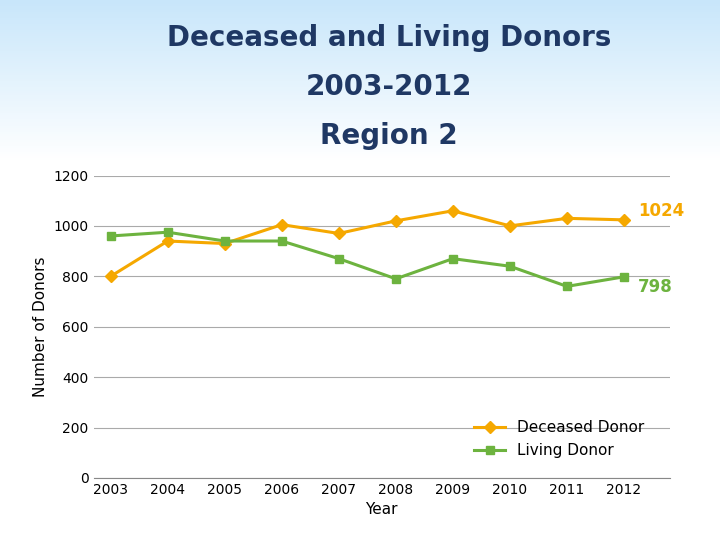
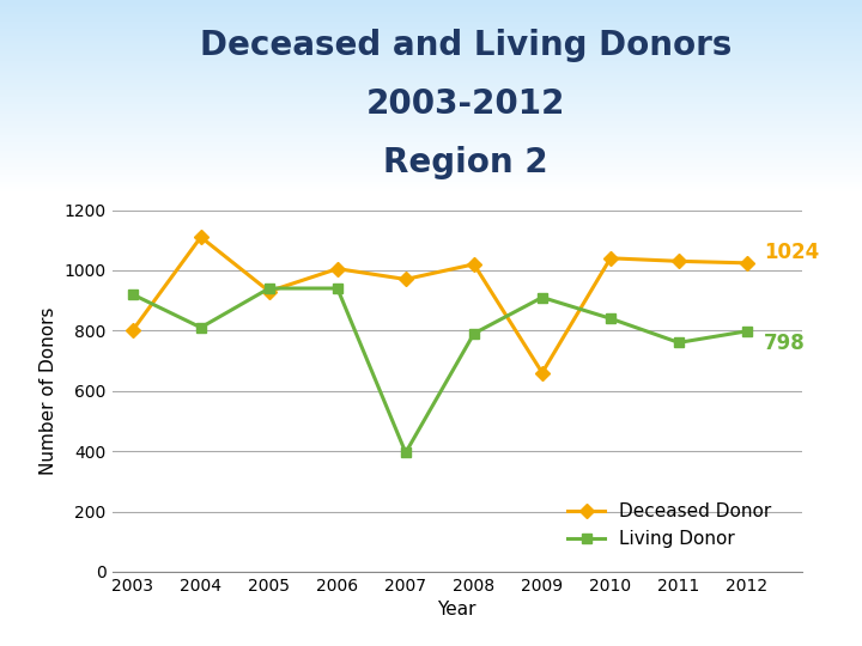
Living Donor/2003: 960 -> 920
Deceased Donor/2004: 940 -> 1110
Living Donor/2004: 975 -> 810
Living Donor/2007: 870 -> 395
Deceased Donor/2009: 1060 -> 660
Living Donor/2009: 870 -> 910
Deceased Donor/2010: 1000 -> 1040
